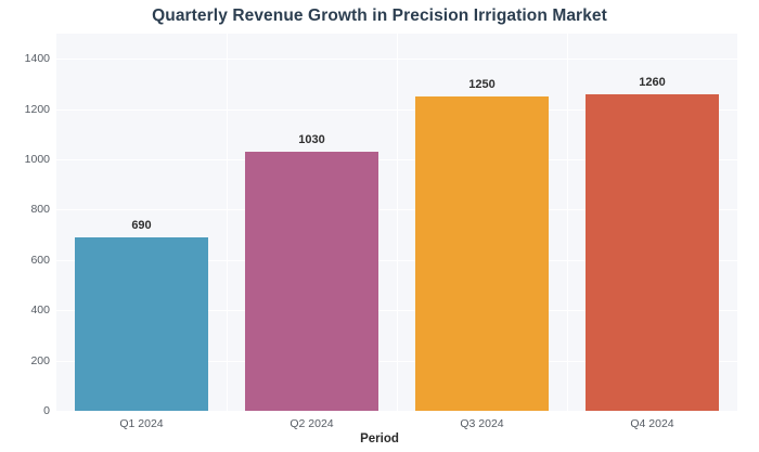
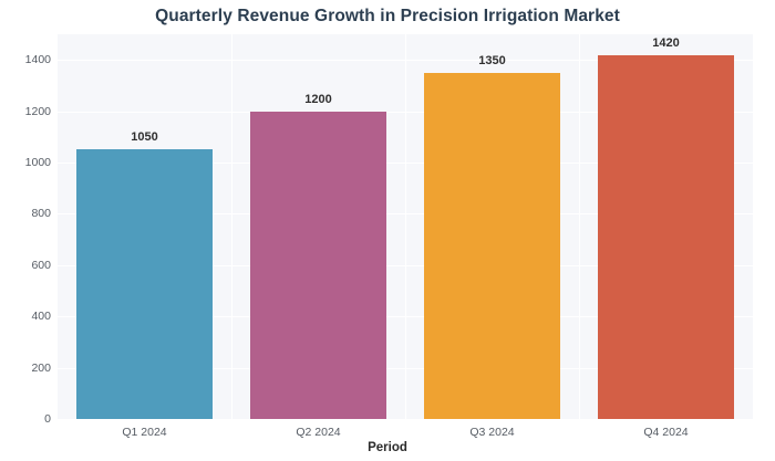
Q1 2024: 690 -> 1050
Q2 2024: 1030 -> 1200
Q3 2024: 1250 -> 1350
Q4 2024: 1260 -> 1420
